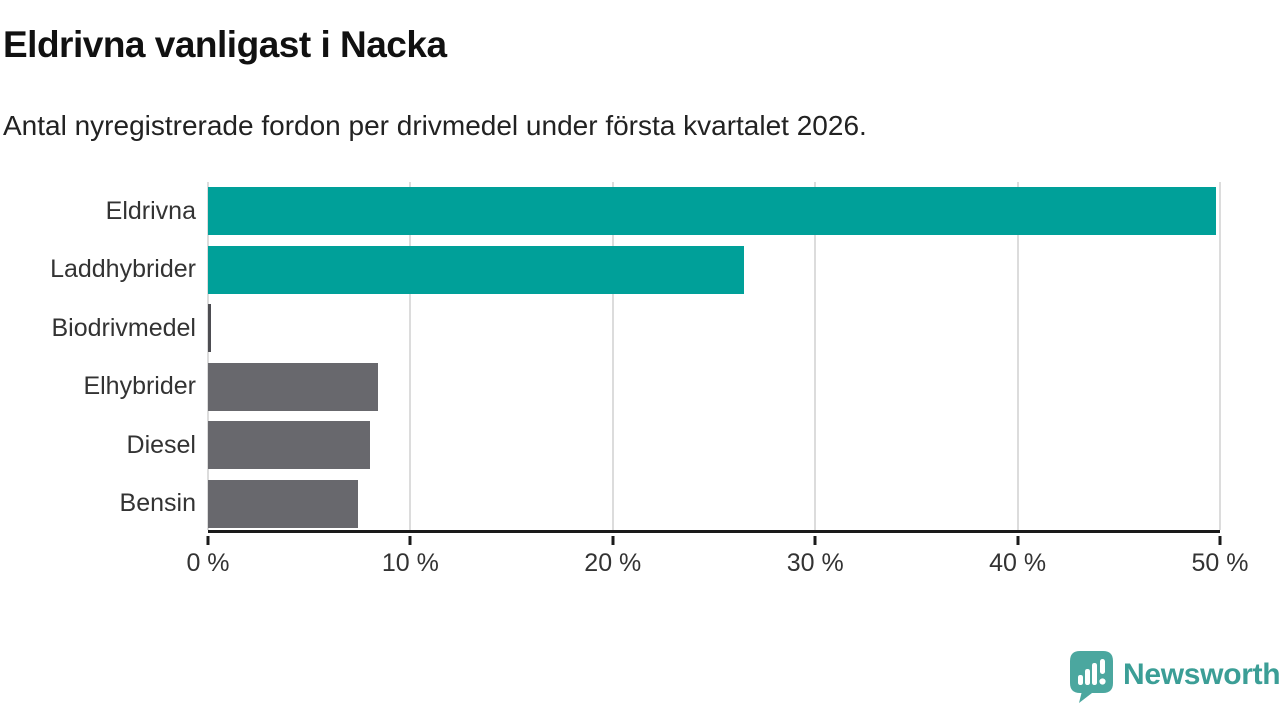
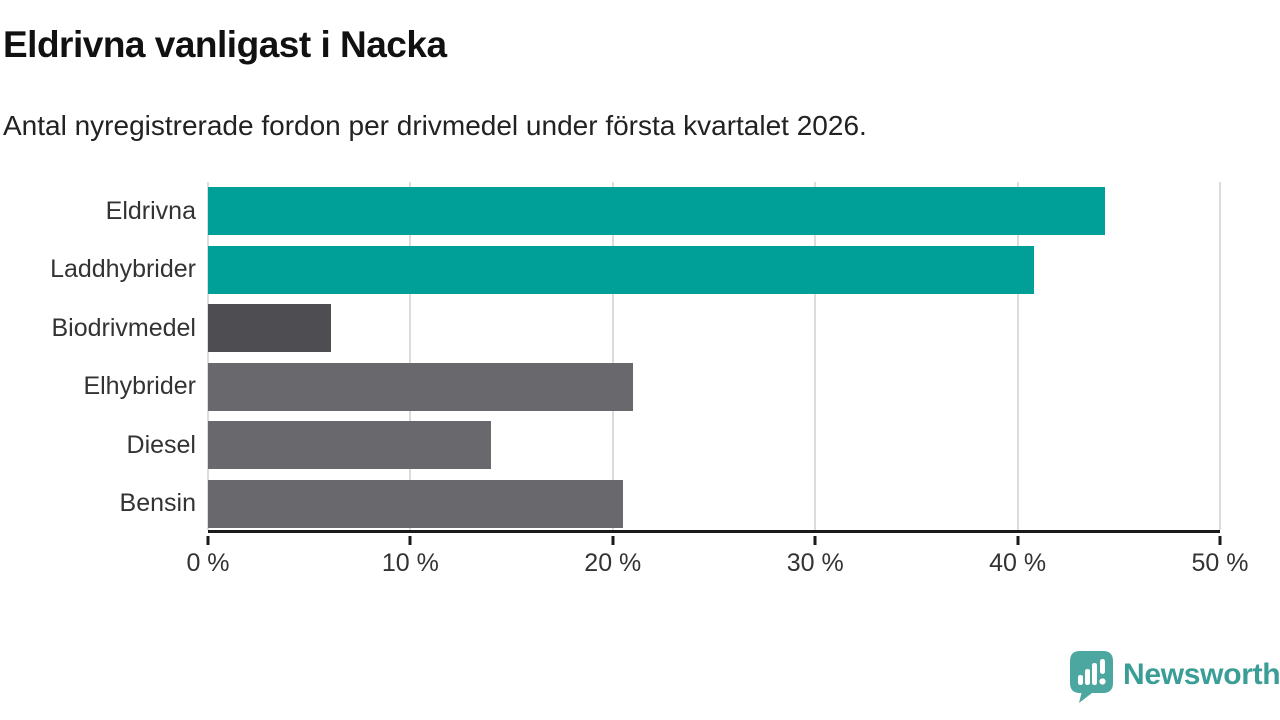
Eldrivna: 49.8% -> 44.3%
Laddhybrider: 26.5% -> 40.8%
Biodrivmedel: 0.1% -> 6.1%
Elhybrider: 8.4% -> 21.0%
Diesel: 8.0% -> 14.0%
Bensin: 7.4% -> 20.5%
